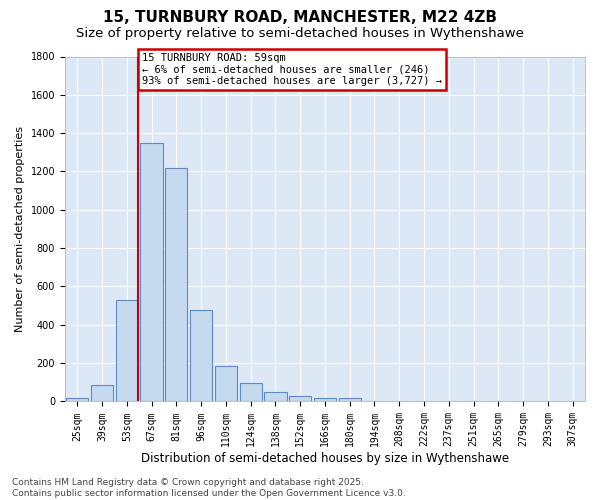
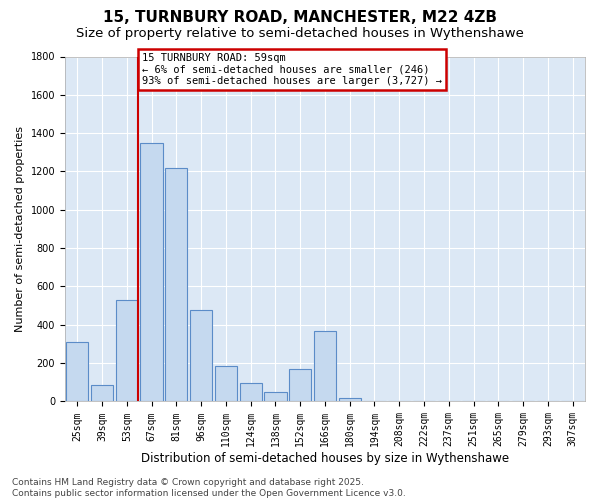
25sqm: 20 -> 310
152sqm: 30 -> 170
166sqm: 20 -> 370
